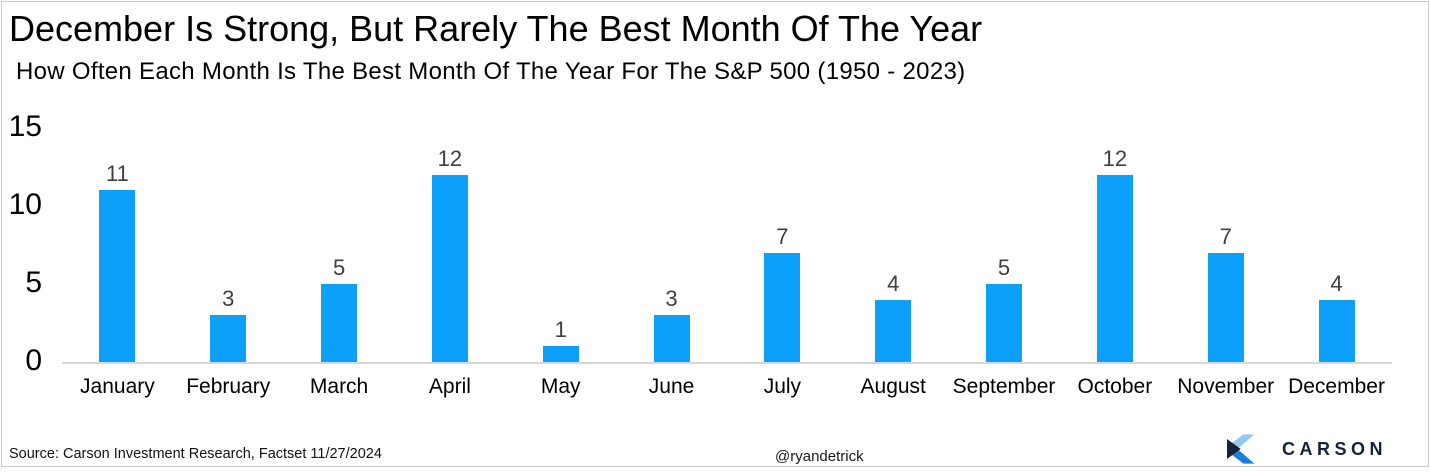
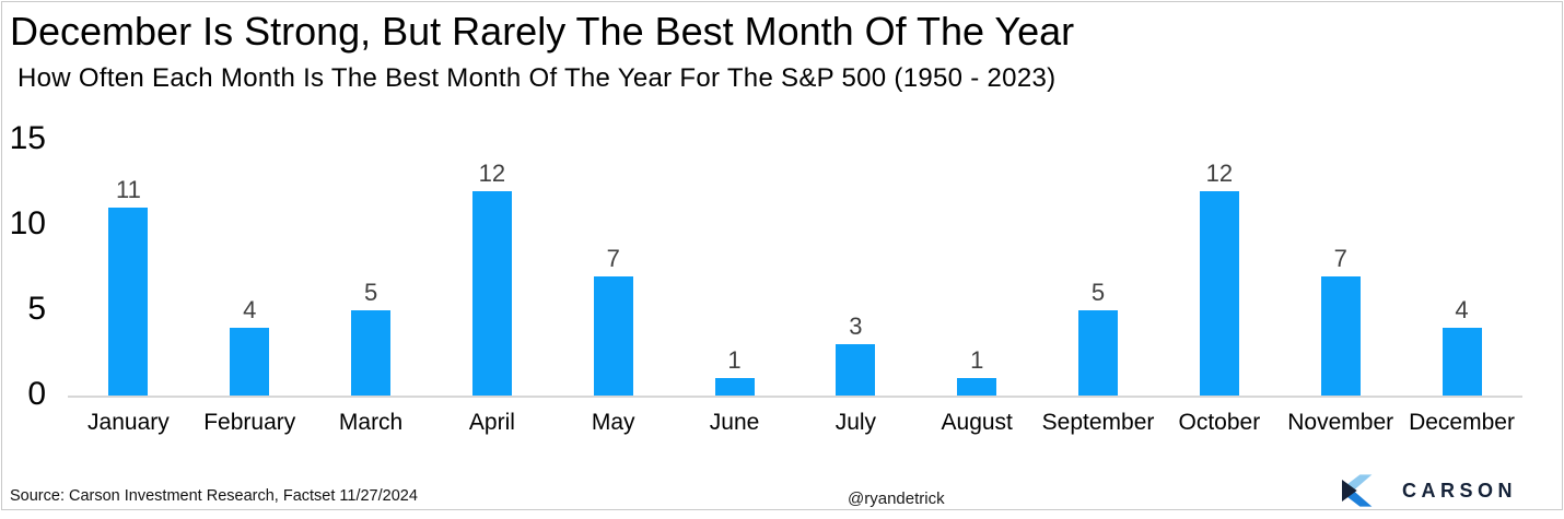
February: 3 -> 4
May: 1 -> 7
June: 3 -> 1
July: 7 -> 3
August: 4 -> 1
